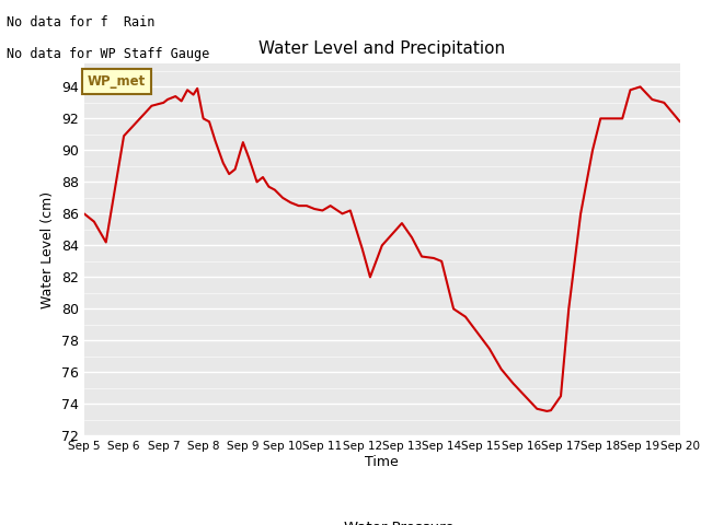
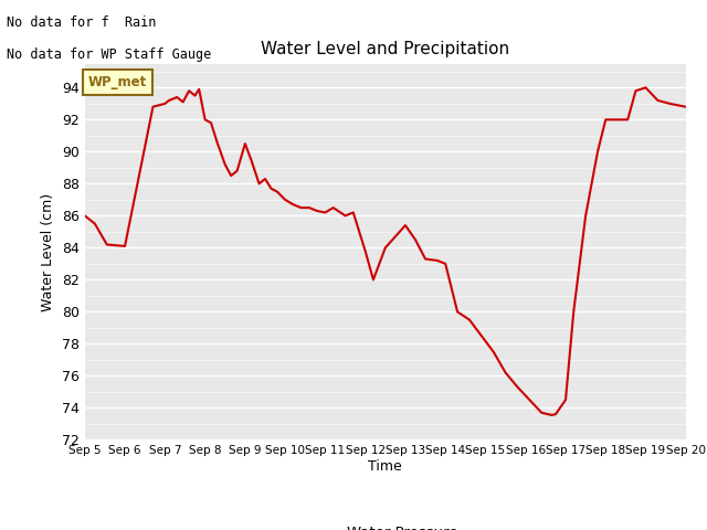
Sep 6: 90.9 -> 84.1
Sep 20: 91.8 -> 92.8
